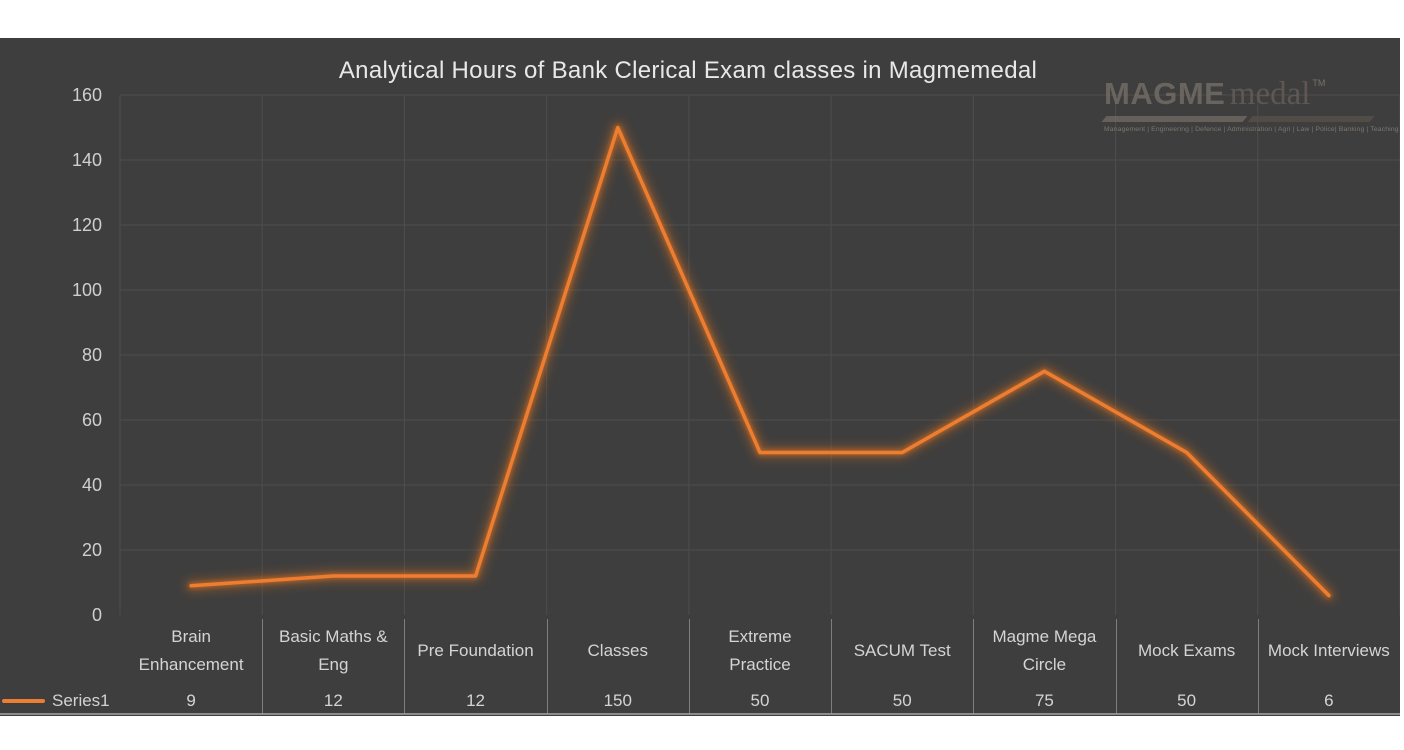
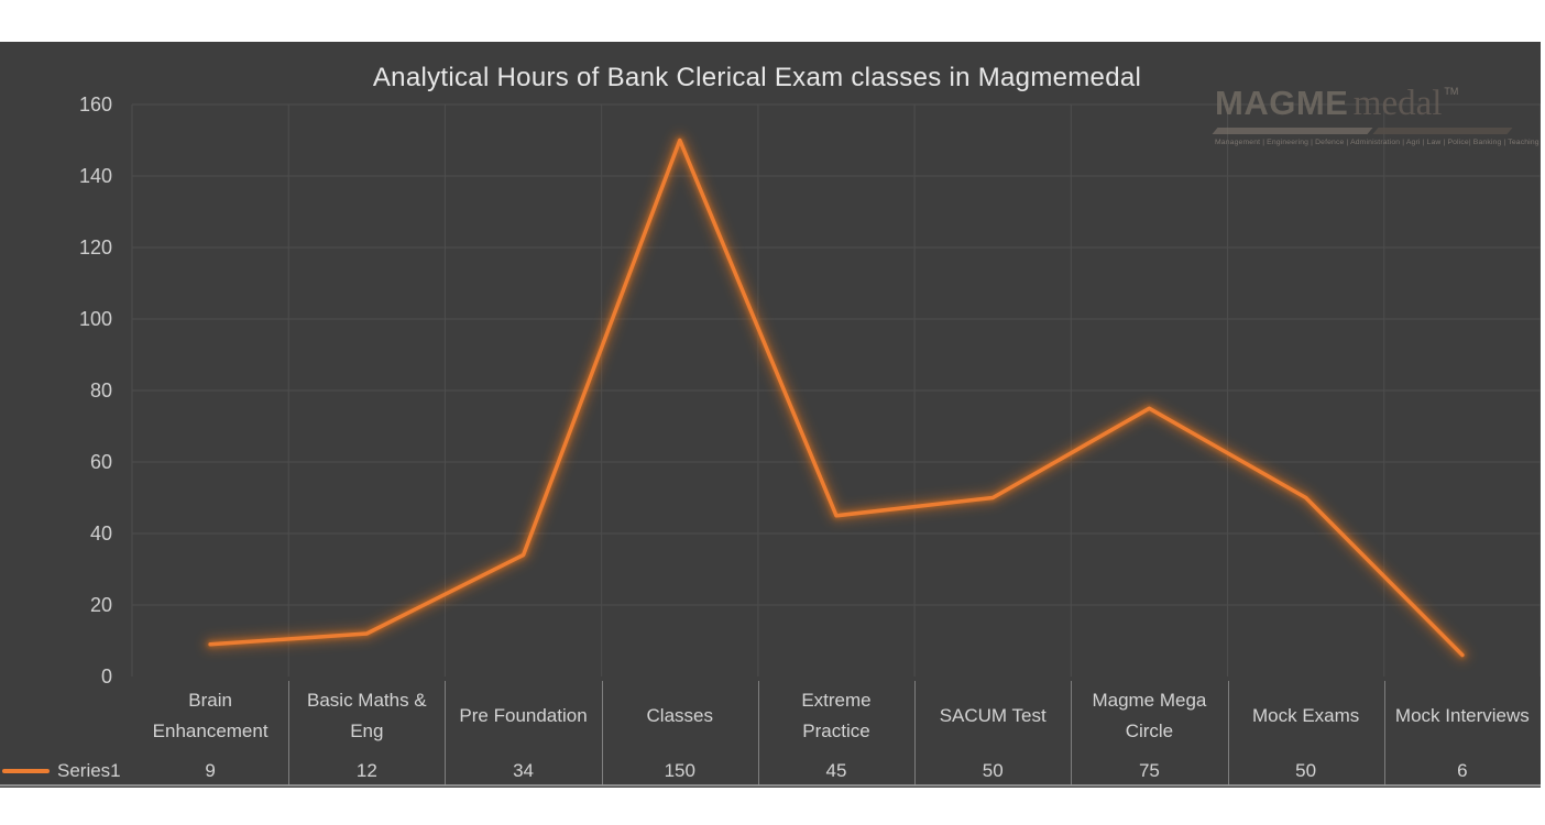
Pre Foundation: 12 -> 34
Extreme Practice: 50 -> 45
